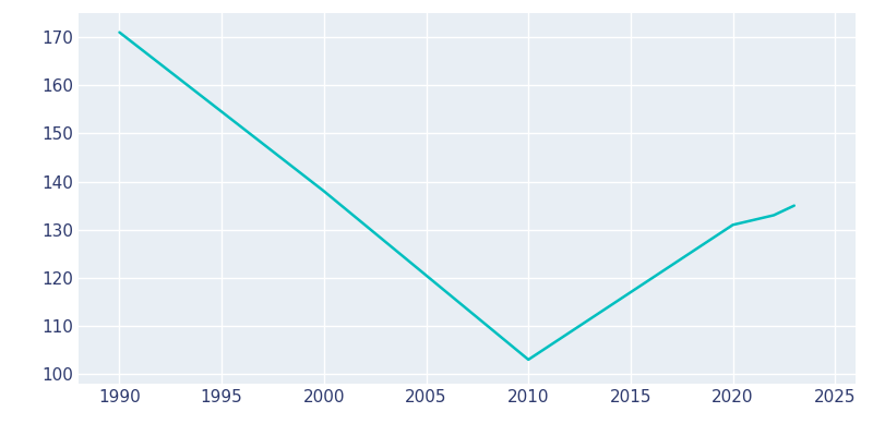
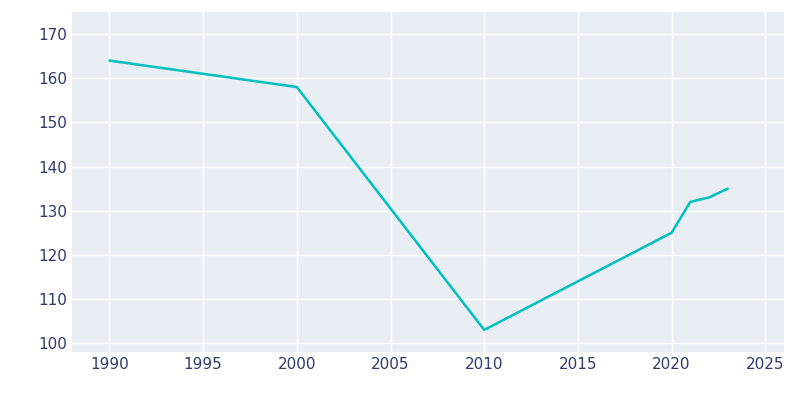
1990: 171 -> 164
2000: 138 -> 158
2020: 131 -> 125
